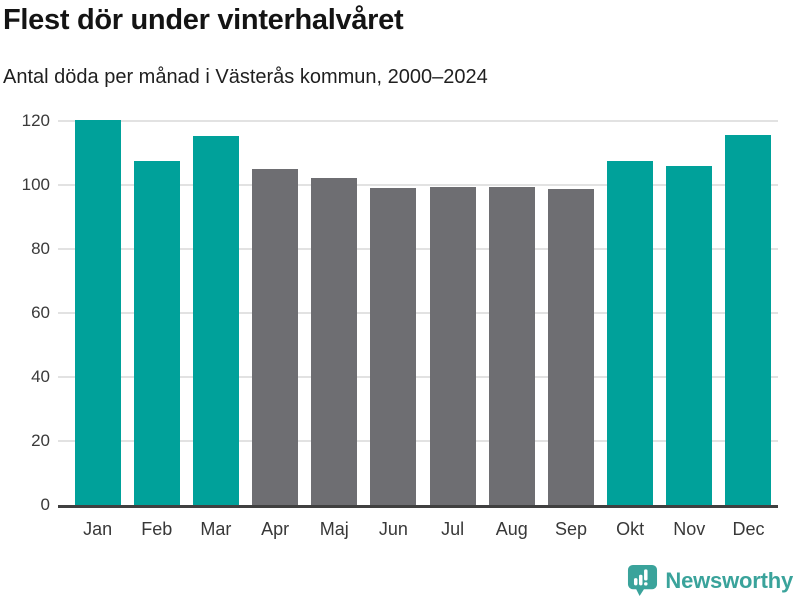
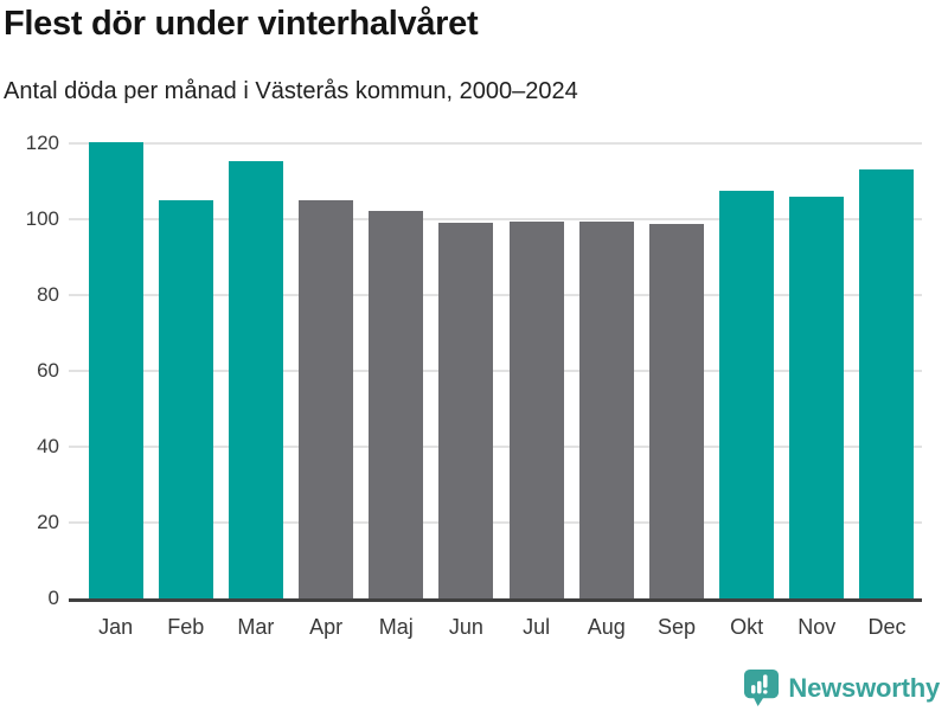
Feb: 108 -> 105
Dec: 116 -> 113
